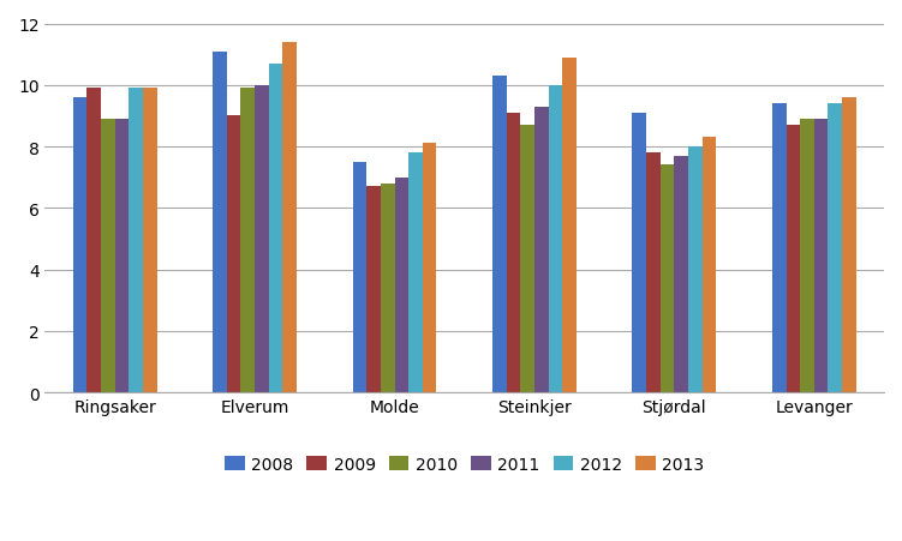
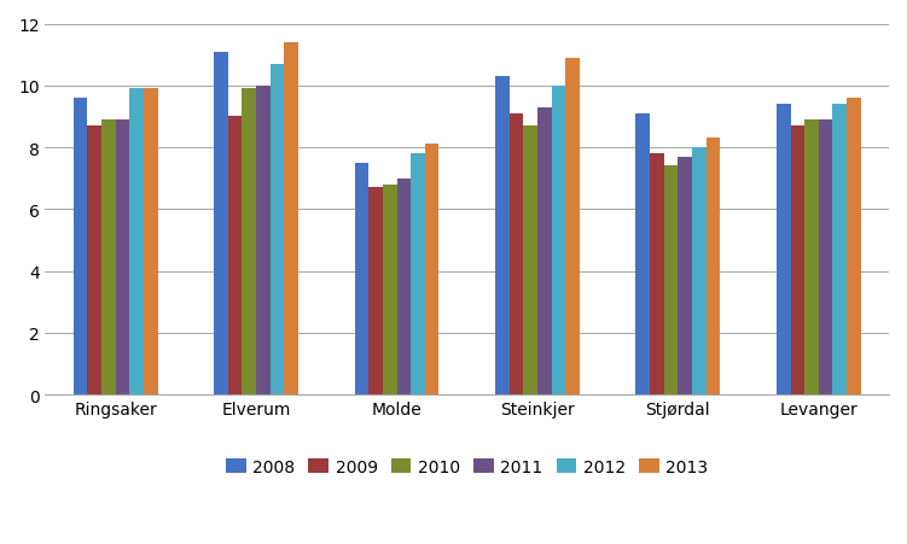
2009/Ringsaker: 9.9 -> 8.7
